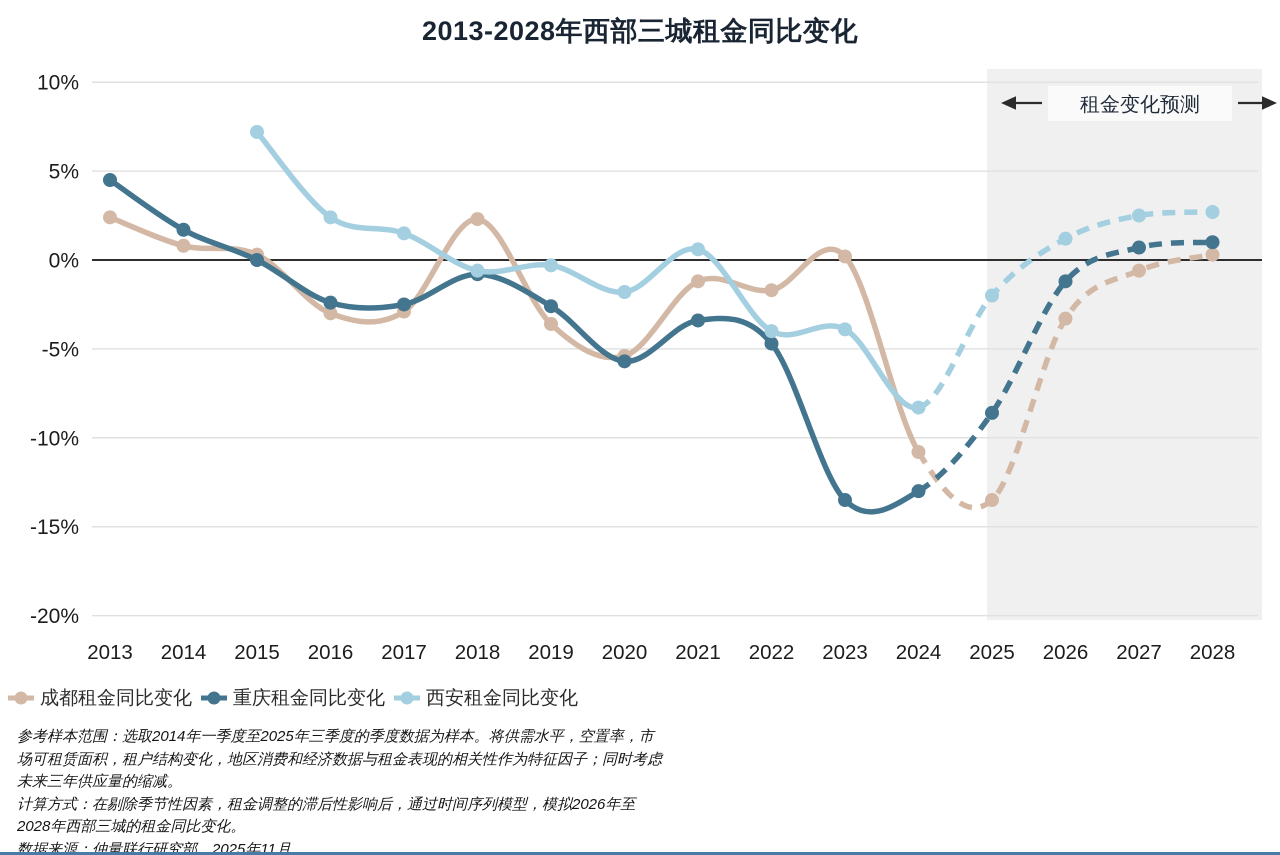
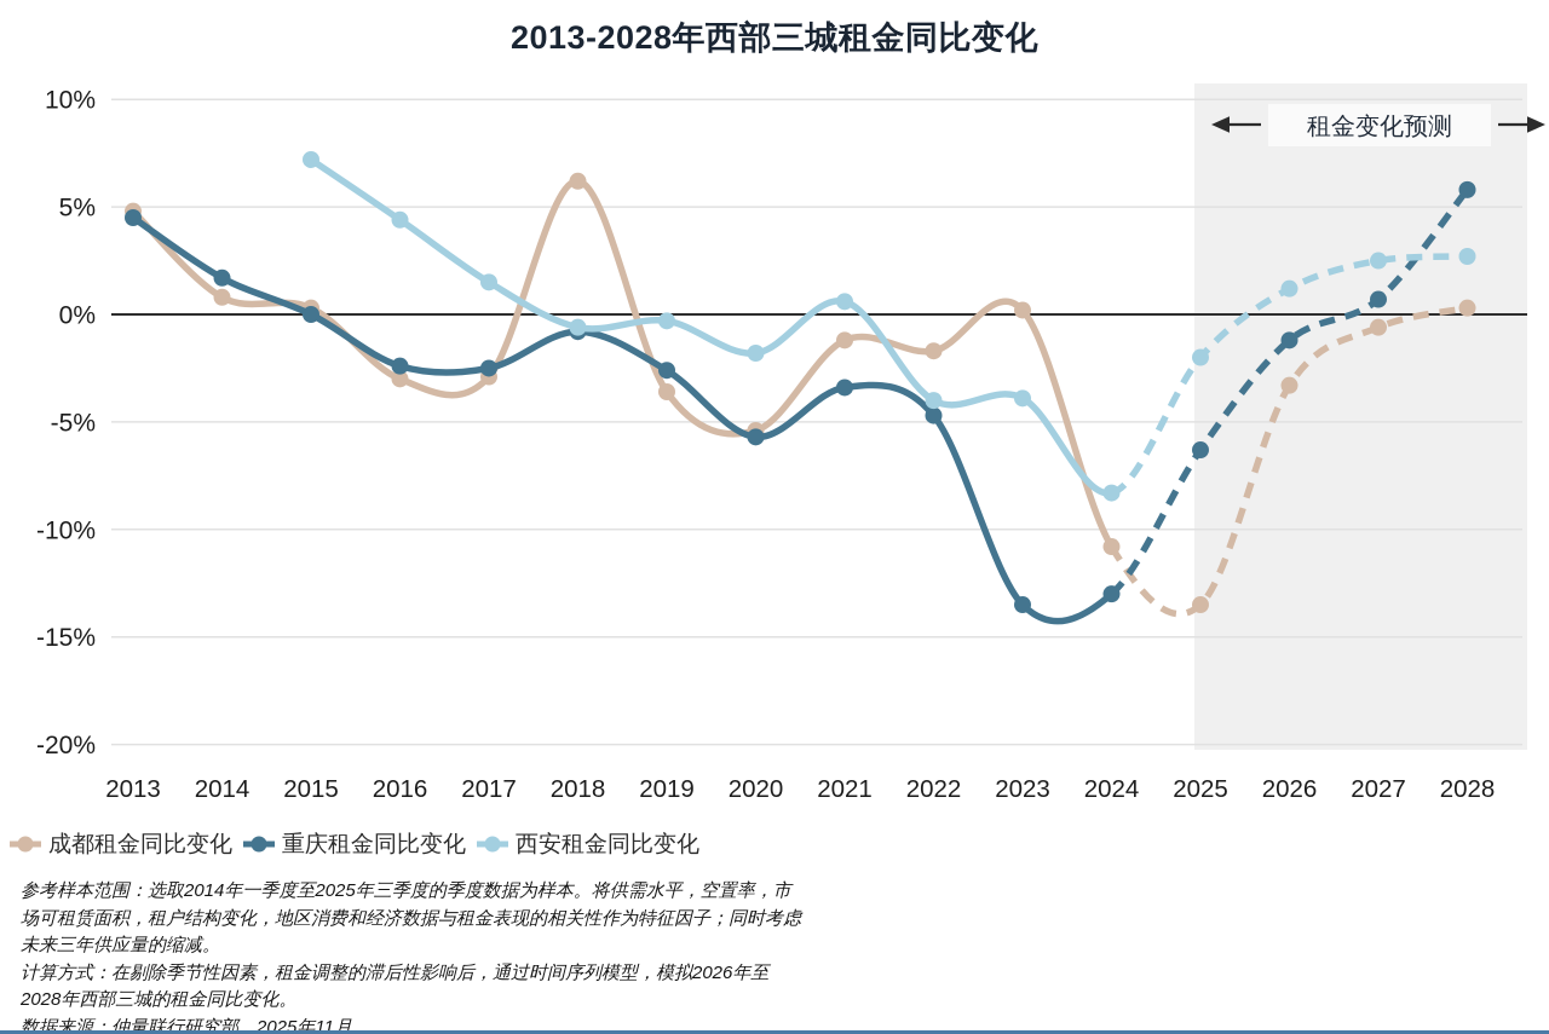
成都租金同比变化/2013: 2.4% -> 4.8%
西安租金同比变化/2016: 2.4% -> 4.4%
成都租金同比变化/2018: 2.3% -> 6.2%
重庆租金同比变化/2025: -8.6% -> -6.3%
重庆租金同比变化/2028: 1.0% -> 5.8%
